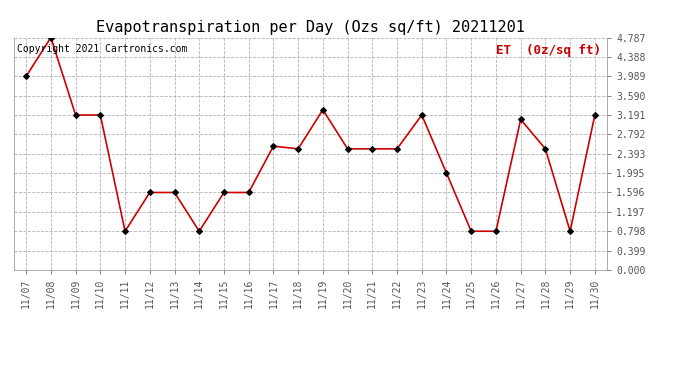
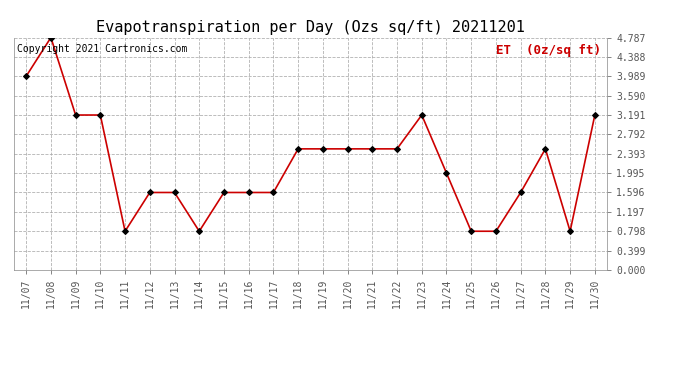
11/17: 2.55 -> 1.60
11/19: 3.30 -> 2.49
11/27: 3.10 -> 1.60
